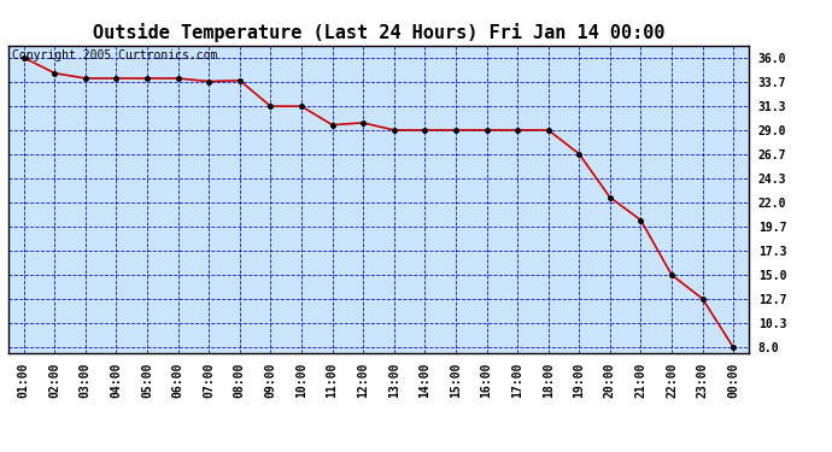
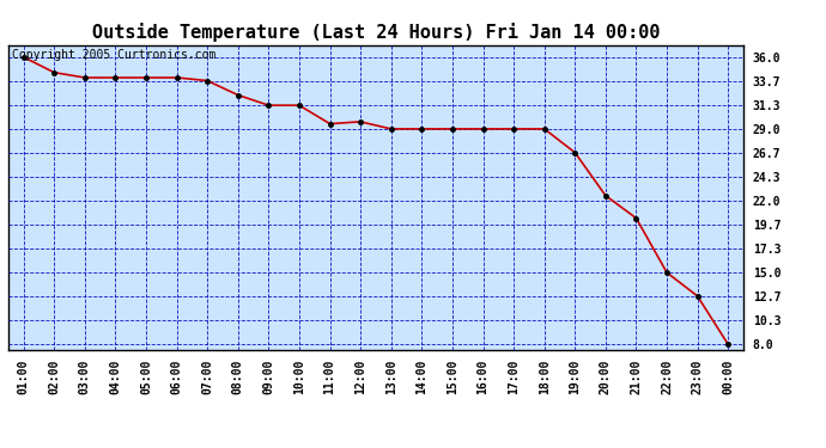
08:00: 33.8 -> 32.3
